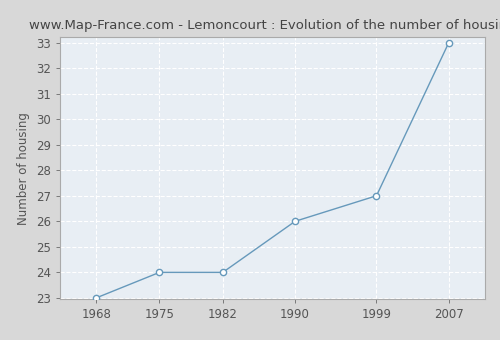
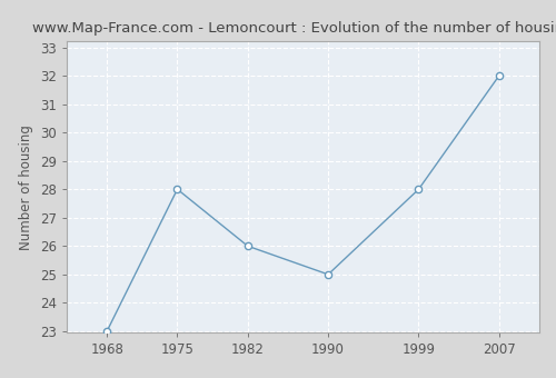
1975: 24 -> 28
1982: 24 -> 26
1990: 26 -> 25
1999: 27 -> 28
2007: 33 -> 32
